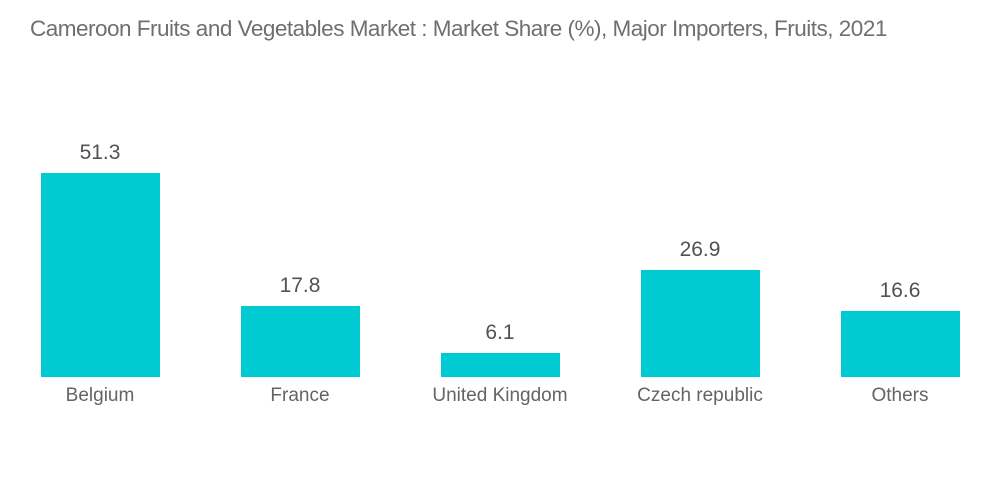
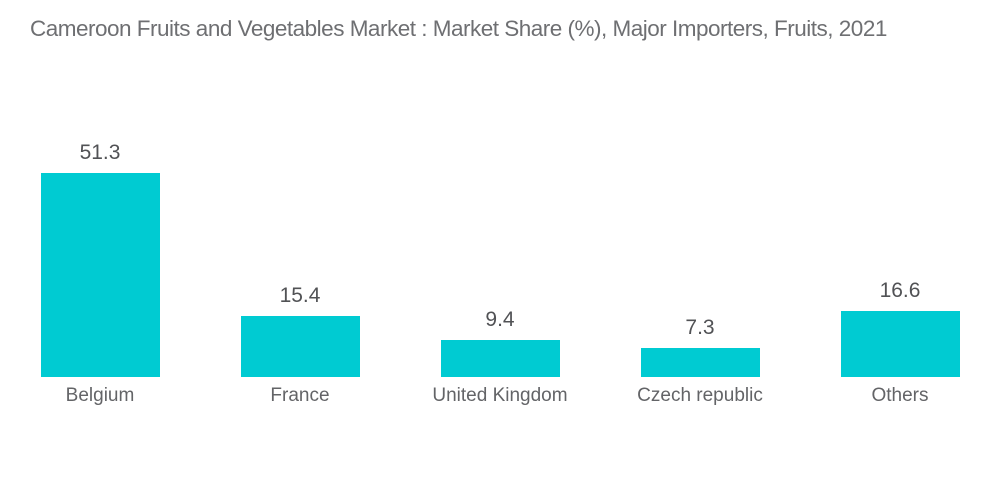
France: 17.8 -> 15.4
United Kingdom: 6.1 -> 9.4
Czech republic: 26.9 -> 7.3
